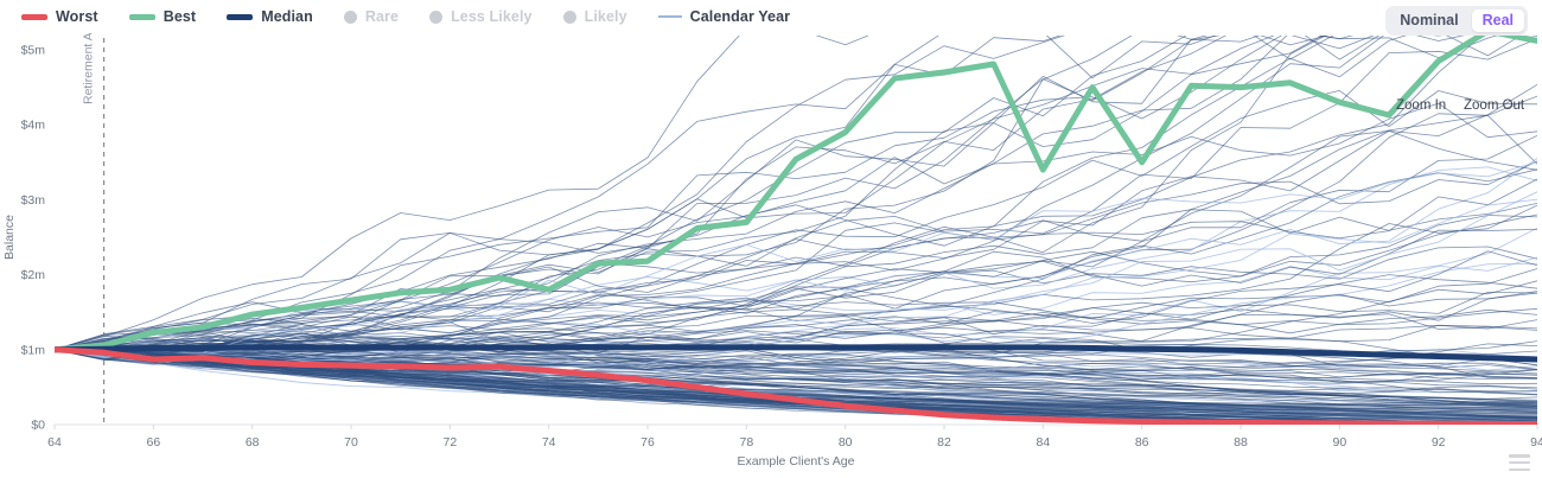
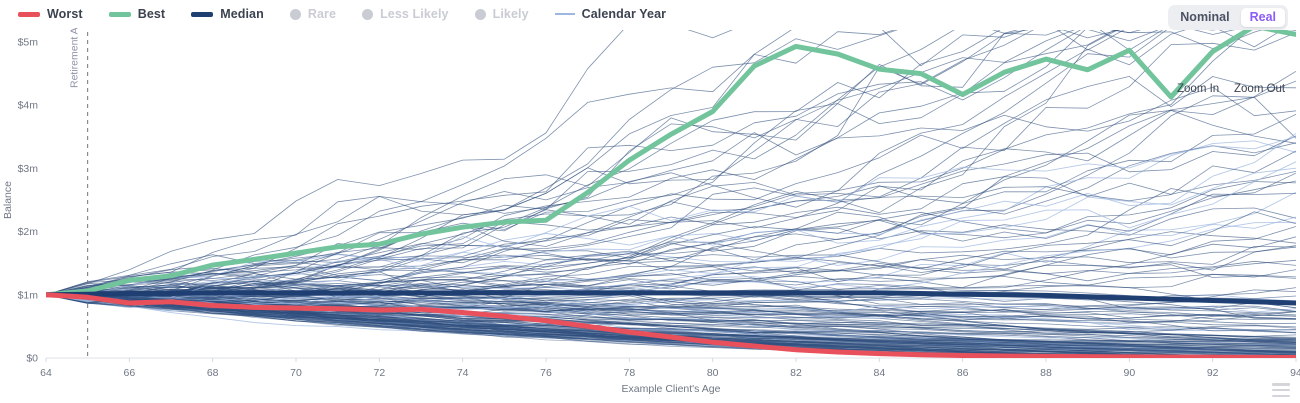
Best/74: $1.8m -> $2.1m
Best/78: $2.7m -> $3.1m
Best/82: $4.7m -> $4.9m
Best/84: $3.4m -> $4.6m
Best/86: $3.5m -> $4.2m
Best/88: $4.5m -> $4.7m
Best/90: $4.3m -> $4.9m
